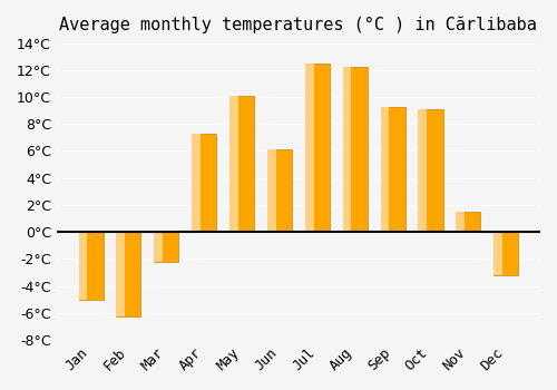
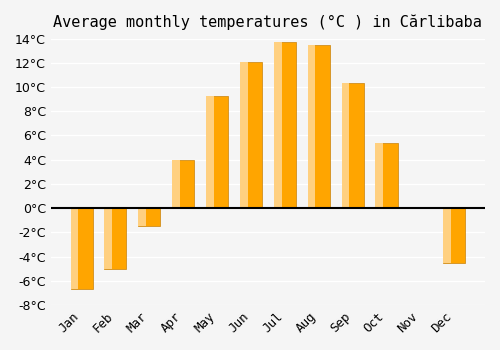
Jan: -5.0°C -> -6.7°C
Feb: -6.3°C -> -5.0°C
Mar: -2.2°C -> -1.5°C
Apr: 7.3°C -> 4.0°C
May: 10.1°C -> 9.3°C
Jun: 6.1°C -> 12.1°C
Jul: 12.5°C -> 13.7°C
Aug: 12.2°C -> 13.5°C
Sep: 9.3°C -> 10.3°C
Oct: 9.1°C -> 5.4°C
Nov: 1.5°C -> 0.1°C
Dec: -3.2°C -> -4.5°C
